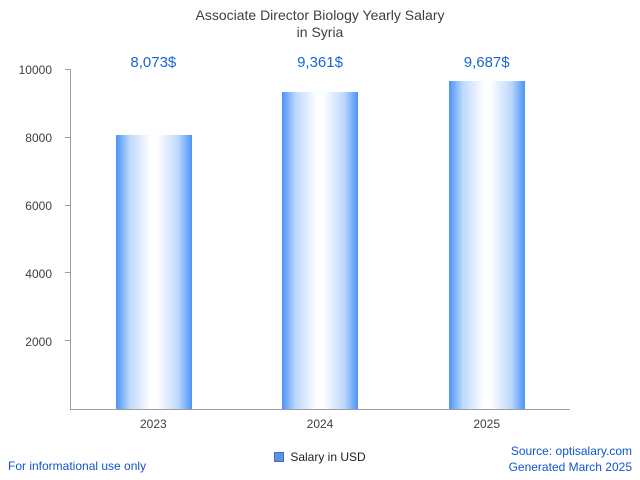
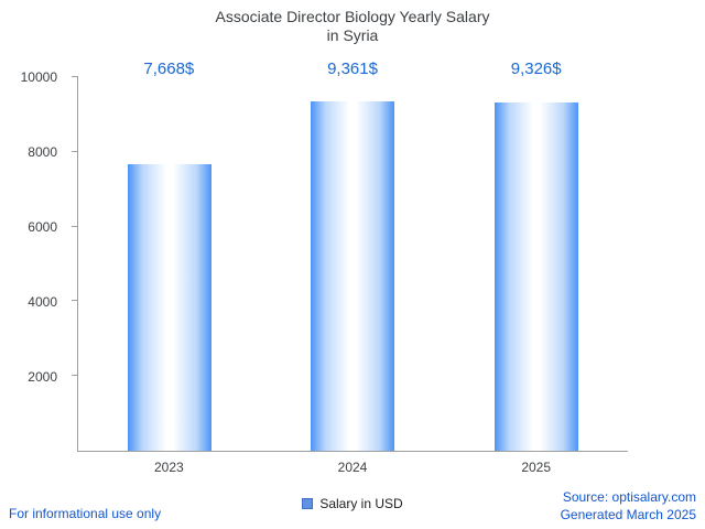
2023: 8,073 -> 7,668
2025: 9,687 -> 9,326
